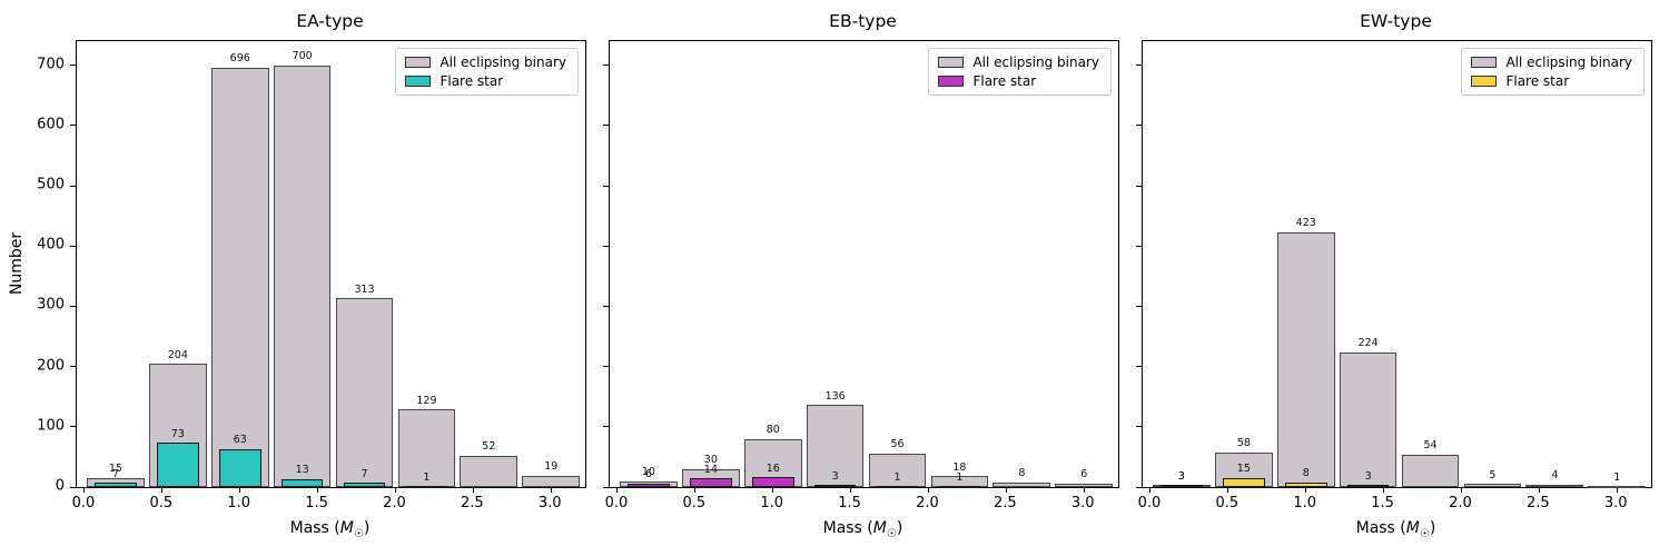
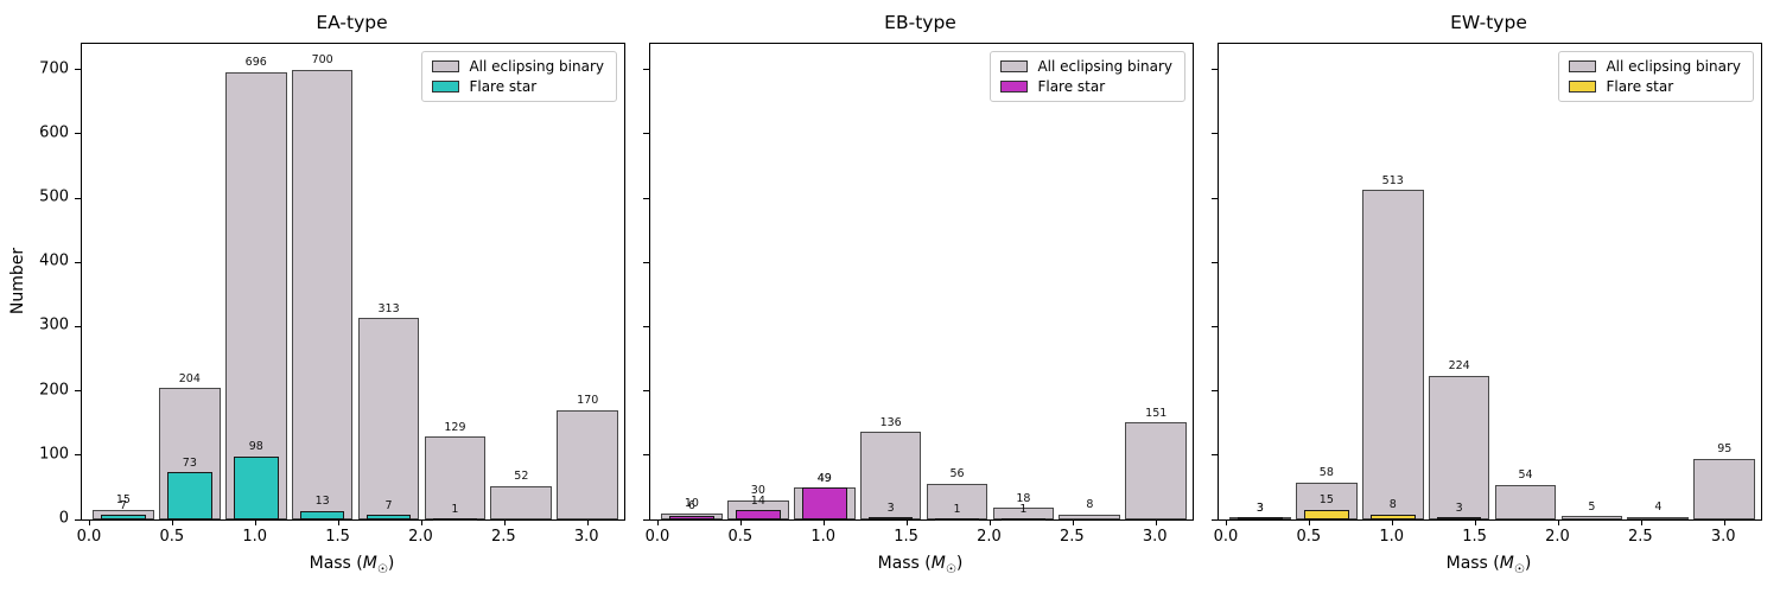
EA-type/Flare star/1.0: 63 -> 98
EA-type/All eclipsing binary/3.0: 19 -> 170
EB-type/All eclipsing binary/1.0: 80 -> 49
EB-type/Flare star/1.0: 16 -> 49
EB-type/All eclipsing binary/3.0: 6 -> 151
EW-type/All eclipsing binary/1.0: 423 -> 513
EW-type/All eclipsing binary/3.0: 1 -> 95
